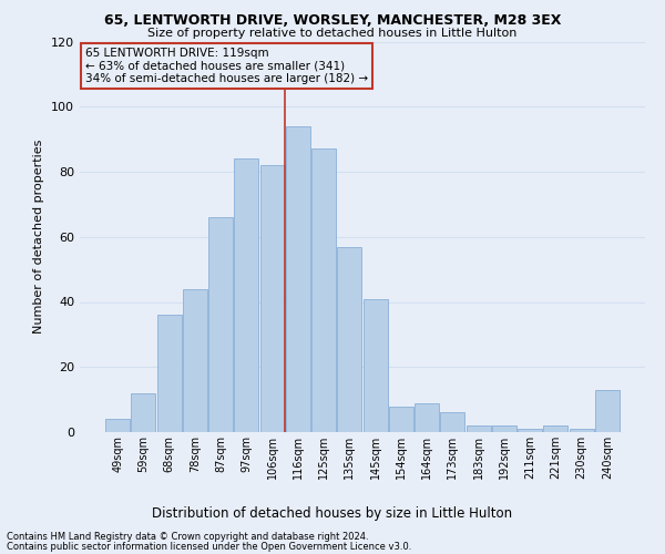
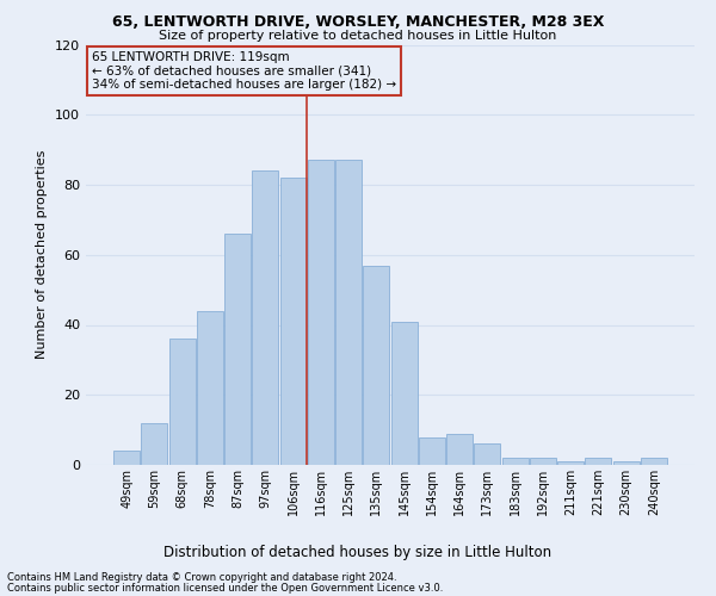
116sqm: 94 -> 87
240sqm: 13 -> 2
